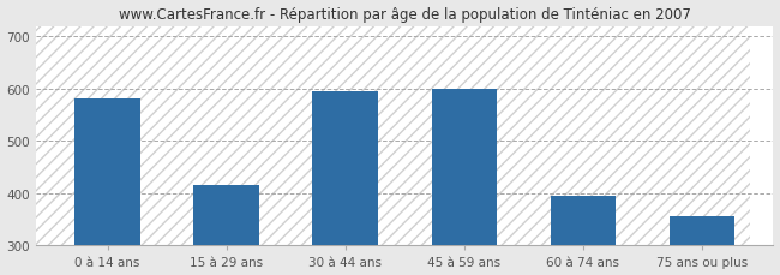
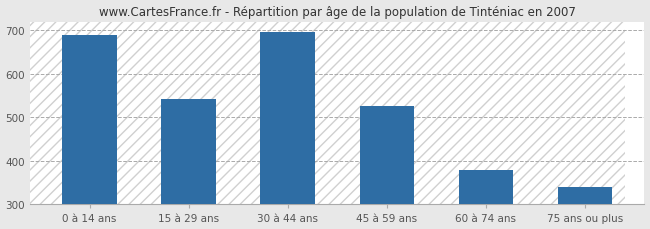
0 à 14 ans: 580 -> 688
15 à 29 ans: 415 -> 543
30 à 44 ans: 595 -> 697
45 à 59 ans: 600 -> 526
60 à 74 ans: 395 -> 378
75 ans ou plus: 355 -> 340
